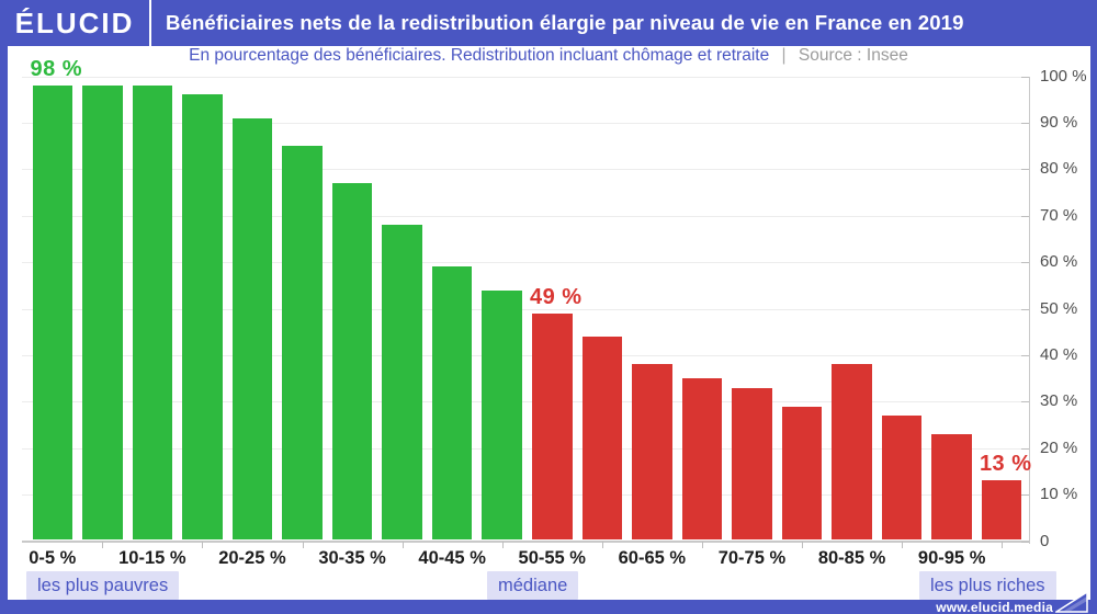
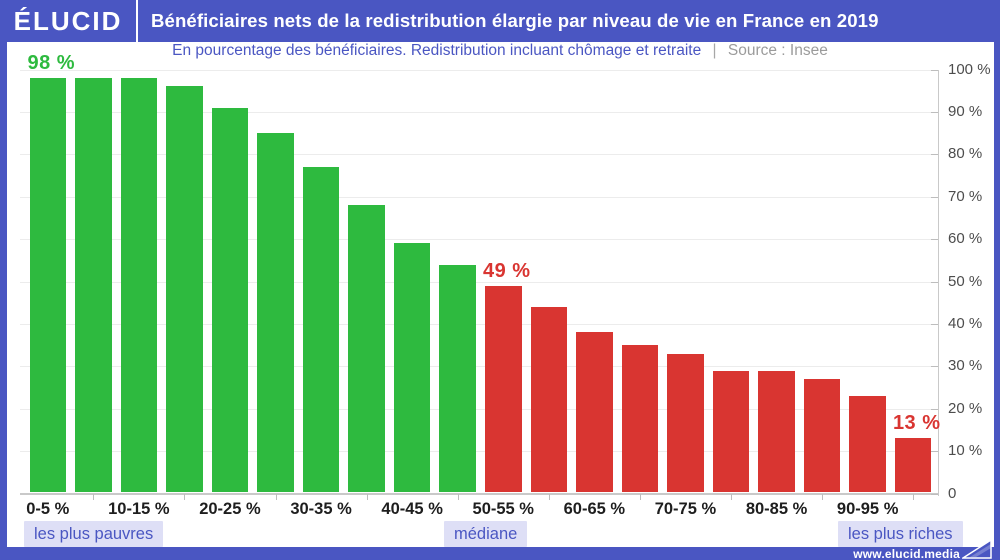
80-85 %: 38% -> 29%
